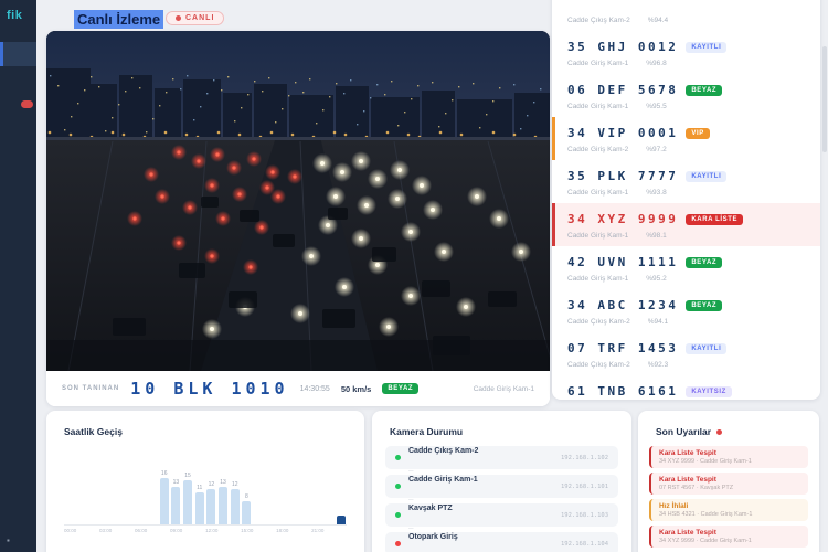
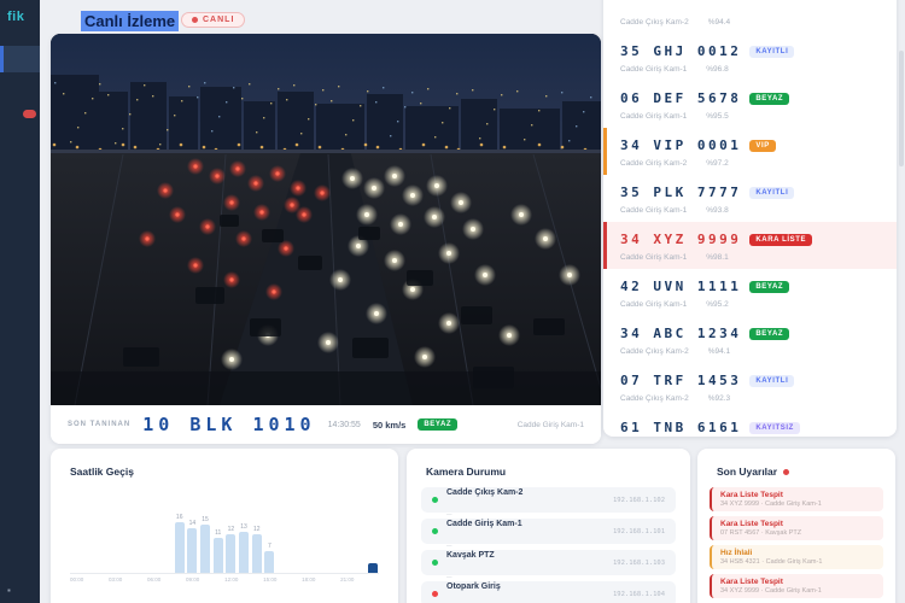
09:00: 13 -> 14
15:00: 8 -> 7
